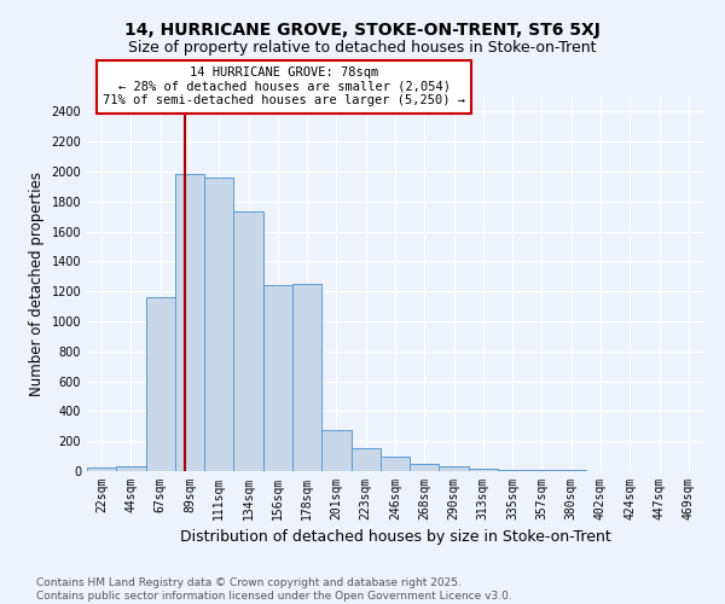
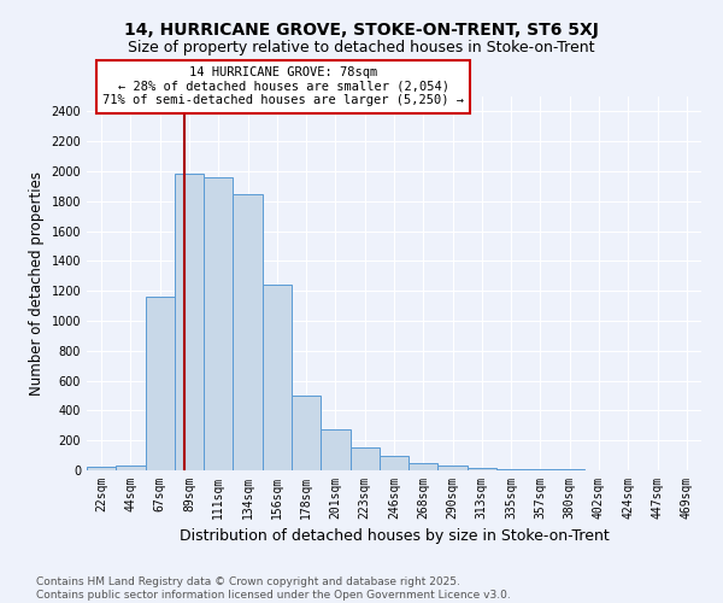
134sqm: 1730 -> 1850
178sqm: 1250 -> 500
